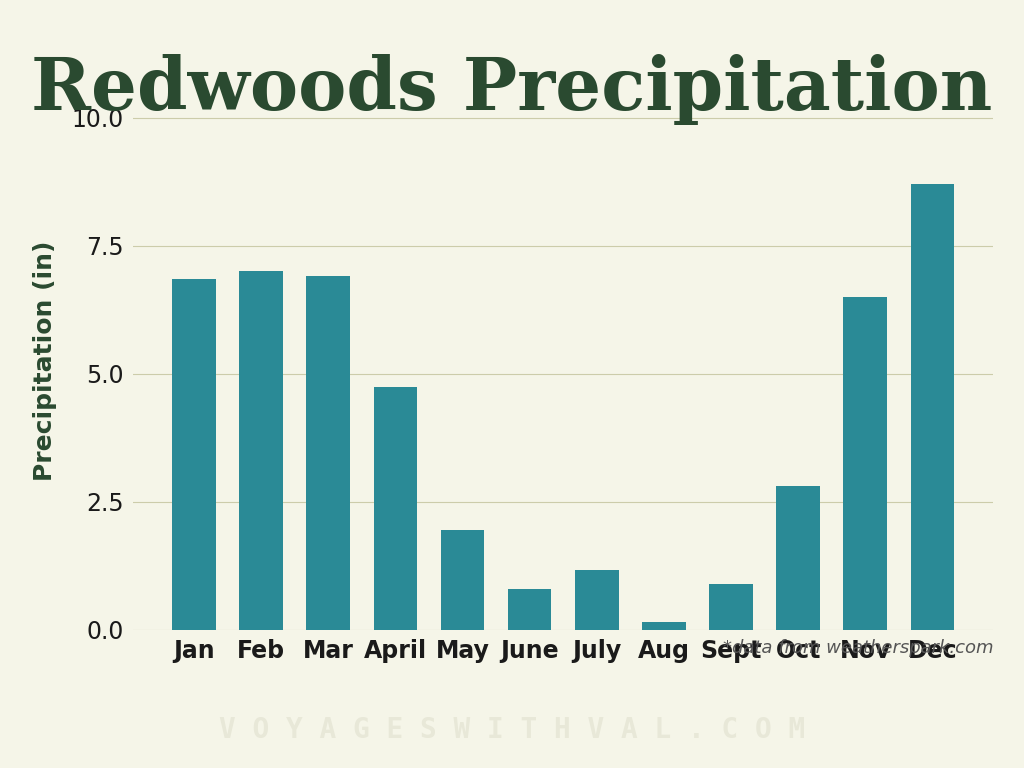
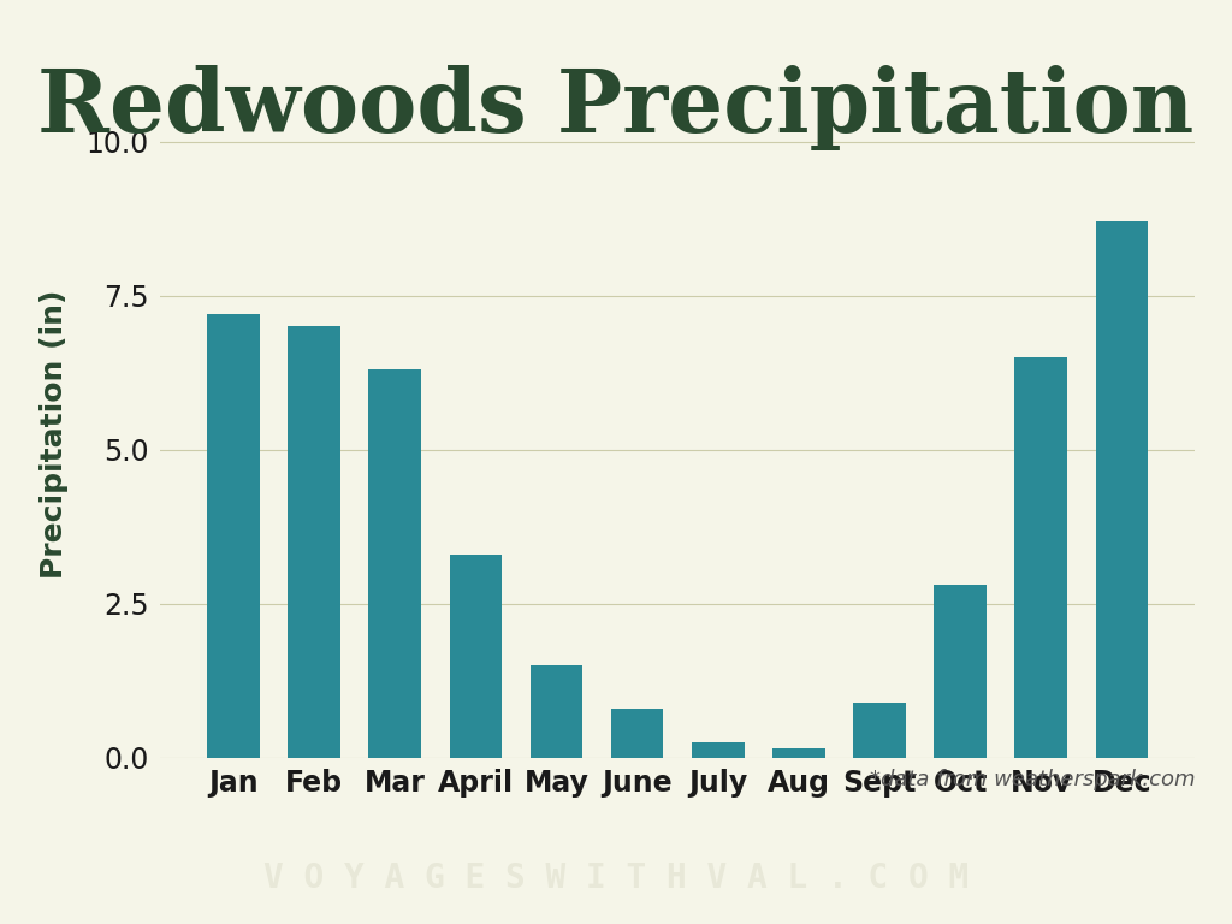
Jan: 6.86 -> 7.20
Mar: 6.90 -> 6.30
April: 4.74 -> 3.30
May: 1.94 -> 1.50
July: 1.16 -> 0.25
